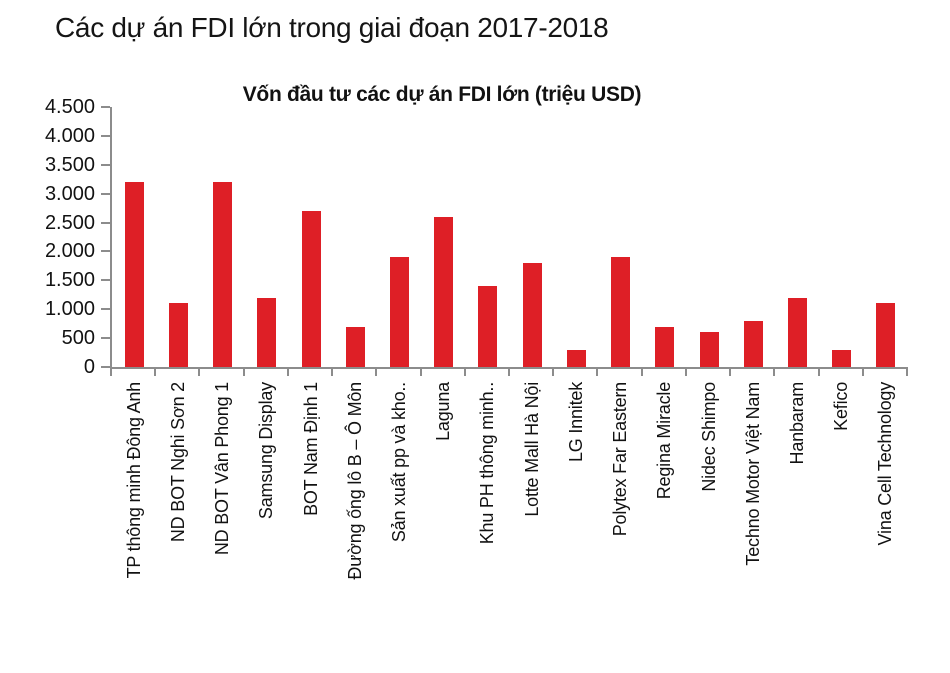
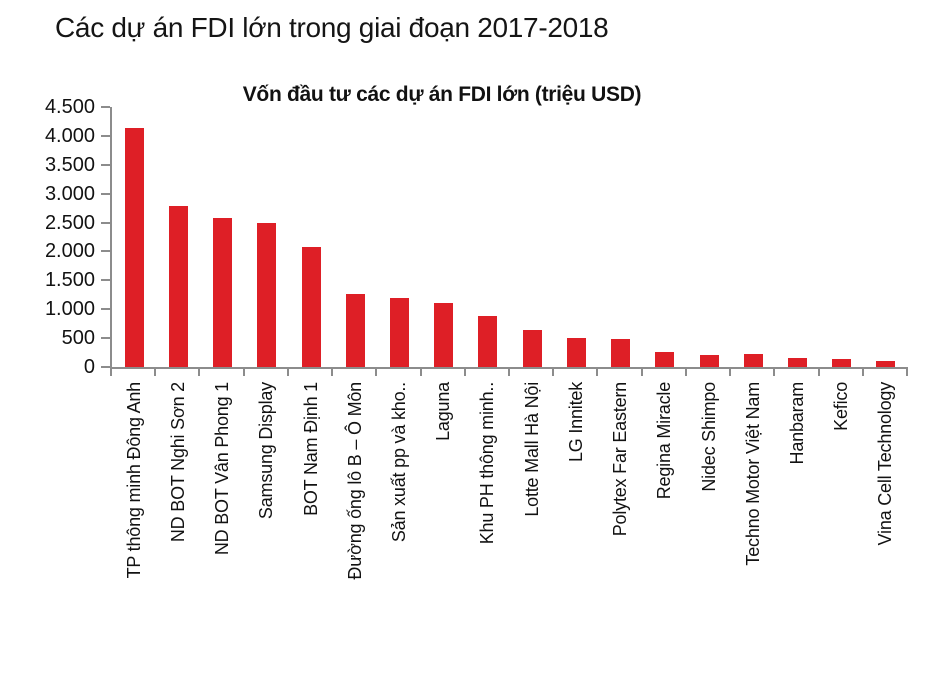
TP thông minh Đông Anh: 3200 -> 4100
ND BOT Nghi Sơn 2: 1100 -> 2800
ND BOT Vân Phong 1: 3200 -> 2600
Samsung Display: 1200 -> 2500
BOT Nam Định 1: 2700 -> 2100
Đường ống lô B – Ô Môn: 700 -> 1300
Sản xuất pp và kho..: 1900 -> 1200
Laguna: 2600 -> 1100
Khu PH thông minh..: 1400 -> 900
Lotte Mall Hà Nội: 1800 -> 600
LG Innitek: 300 -> 500
Polytex Far Eastern: 1900 -> 500
Regina Miracle: 700 -> 300
Nidec Shimpo: 600 -> 200
Techno Motor Việt Nam: 800 -> 200
Hanbaram: 1200 -> 200
Kefico: 300 -> 100
Vina Cell Technology: 1100 -> 100
